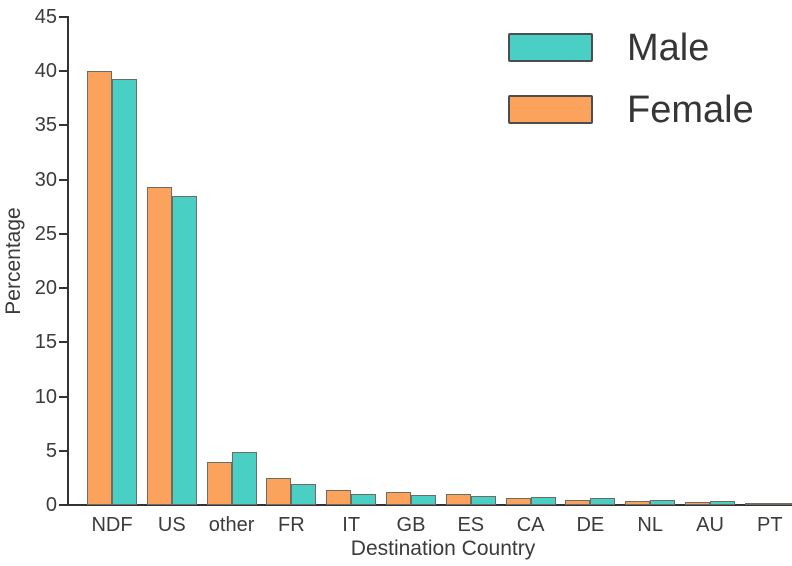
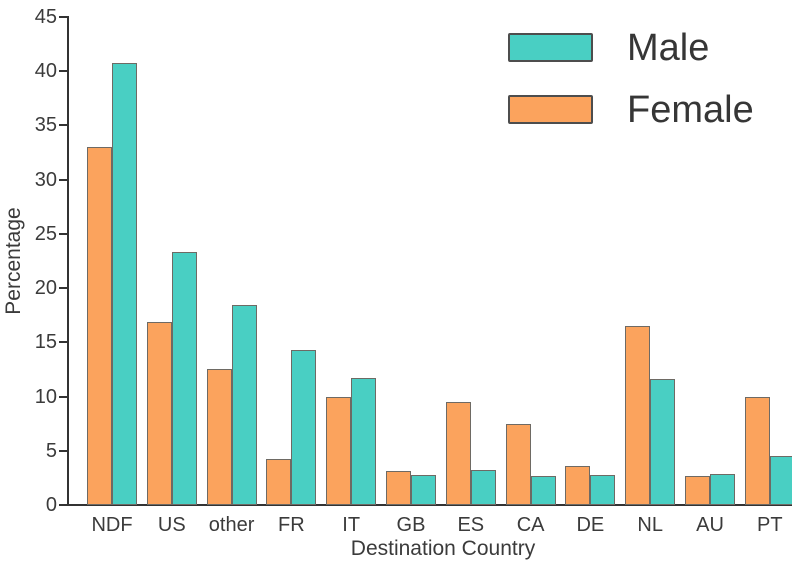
Male/NDF: 39.3 -> 40.8
Female/NDF: 40.0 -> 33.0
Male/US: 28.5 -> 23.3
Female/US: 29.3 -> 16.9
Male/other: 4.9 -> 18.4
Female/other: 4.0 -> 12.5
Male/FR: 1.9 -> 14.3
Female/FR: 2.5 -> 4.2
Male/IT: 1.0 -> 11.7
Female/IT: 1.4 -> 10.0
Male/GB: 0.9 -> 2.8
Female/GB: 1.2 -> 3.1
Male/ES: 0.8 -> 3.2
Female/ES: 1.1 -> 9.5
Male/CA: 0.8 -> 2.7
Female/CA: 0.6 -> 7.5
Male/DE: 0.7 -> 2.8
Female/DE: 0.5 -> 3.6
Male/NL: 0.5 -> 11.6
Female/NL: 0.3 -> 16.5
Male/AU: 0.3 -> 2.9
Female/AU: 0.2 -> 2.7
Male/PT: 0.2 -> 4.5
Female/PT: 0.1 -> 10.0
